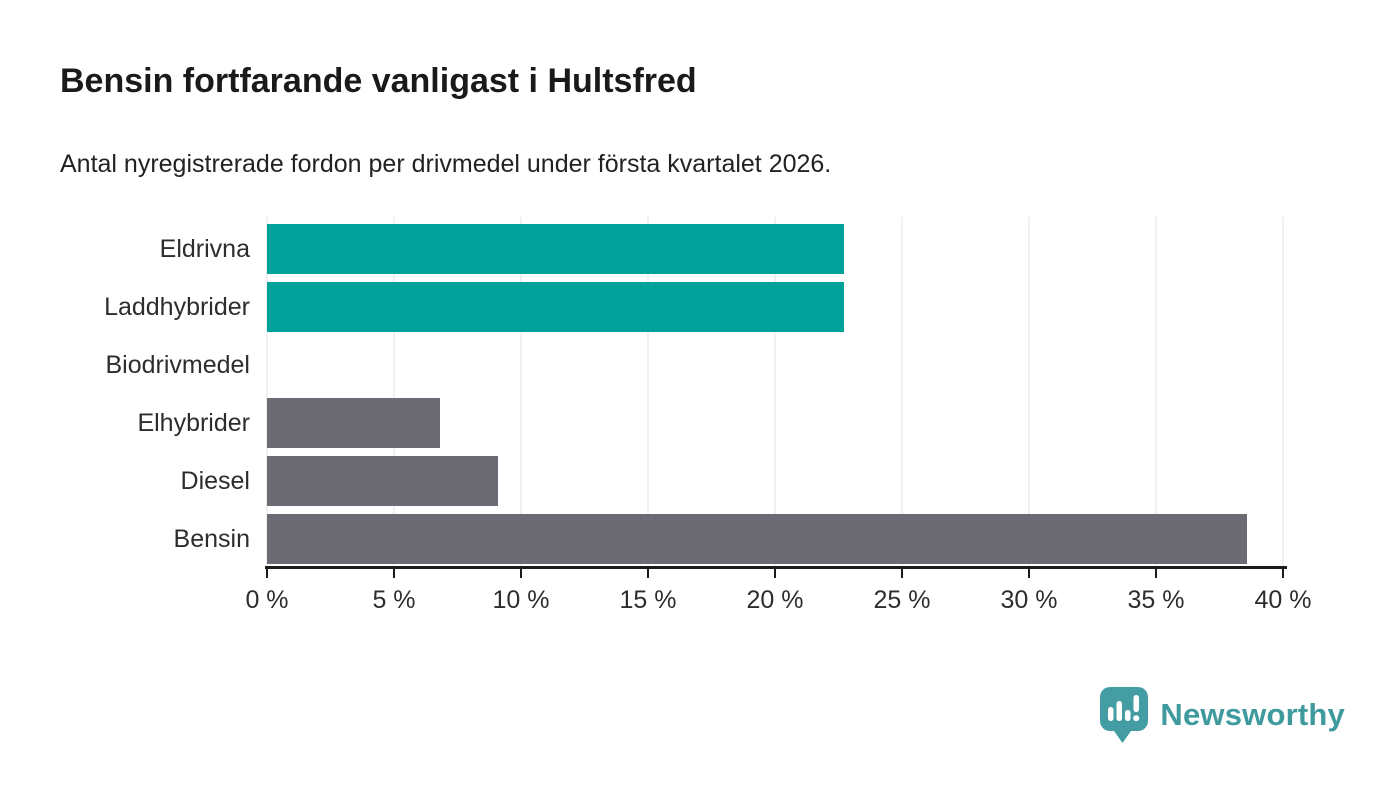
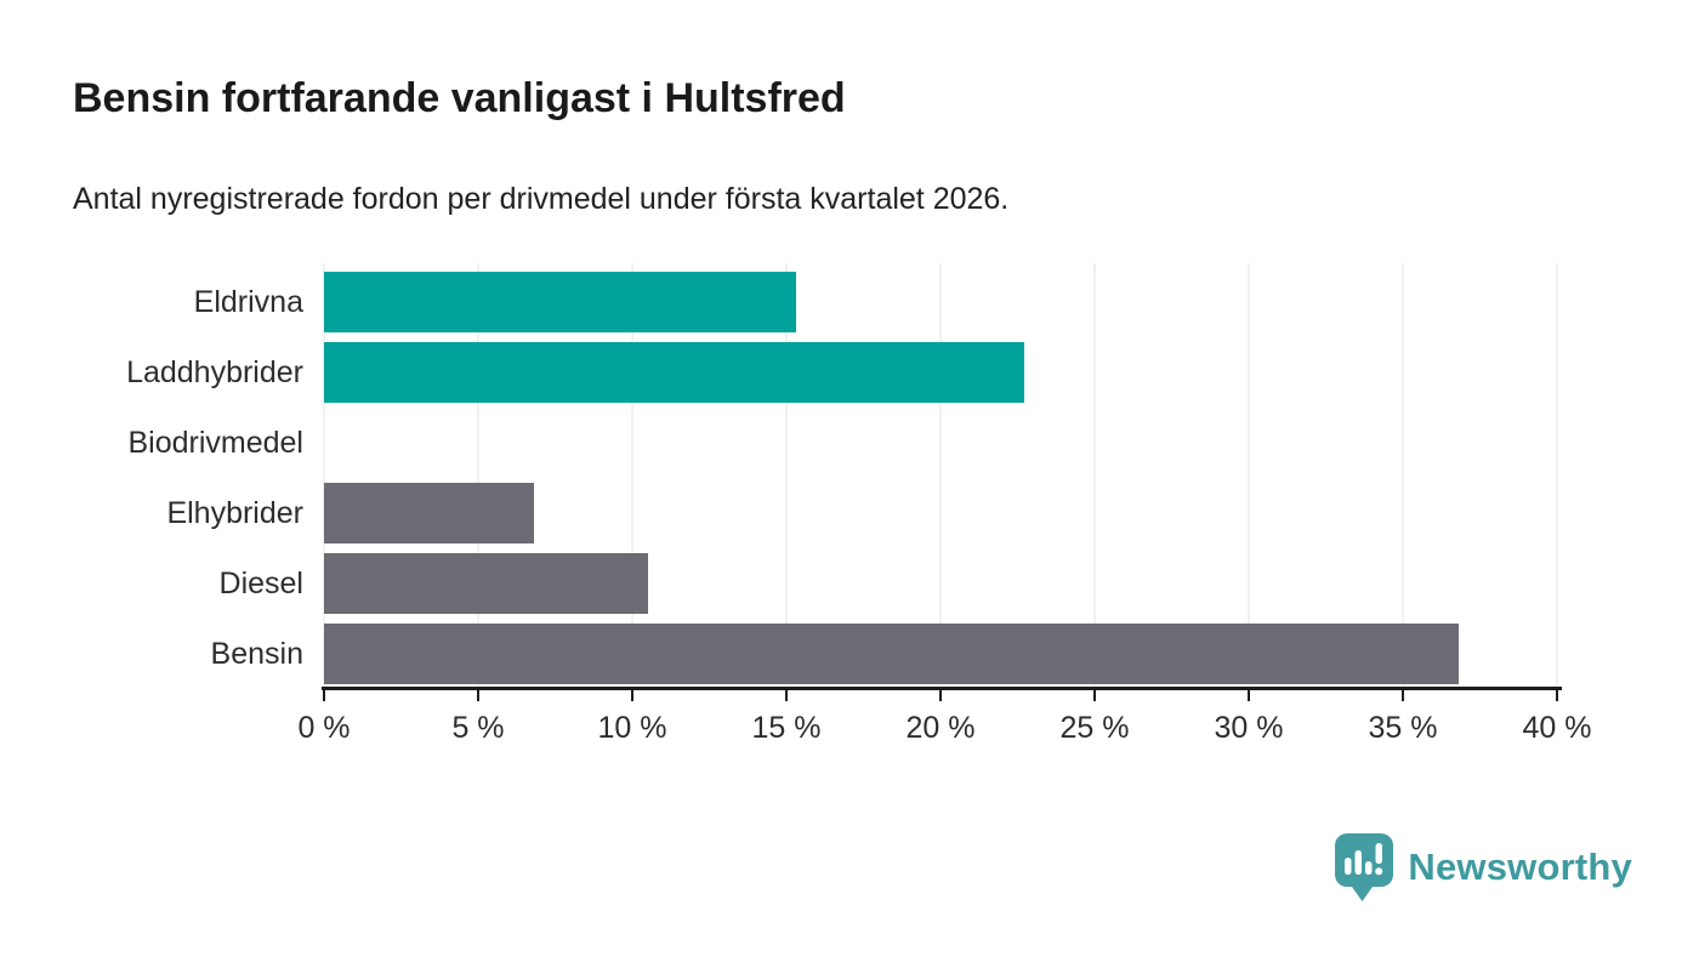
Eldrivna: 22.7% -> 15.3%
Diesel: 9.1% -> 10.5%
Bensin: 38.6% -> 36.8%
